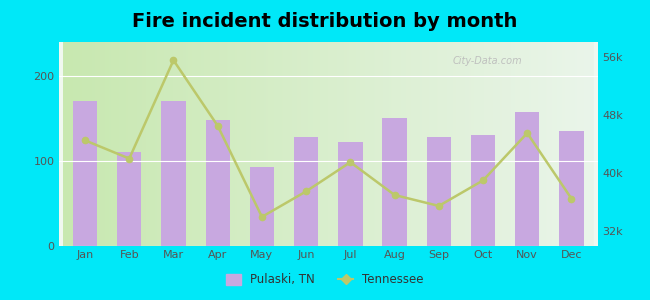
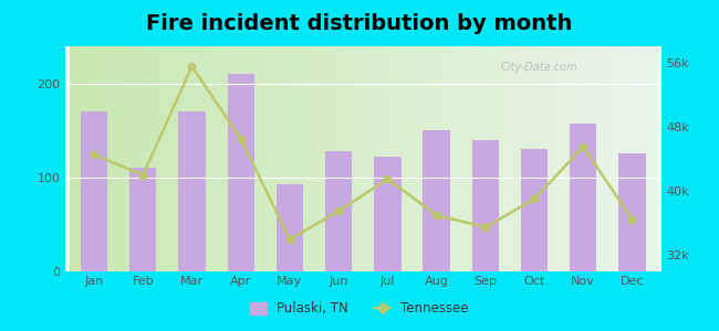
Pulaski, TN/Apr: 148 -> 210
Pulaski, TN/Sep: 128 -> 140
Pulaski, TN/Dec: 135 -> 126
